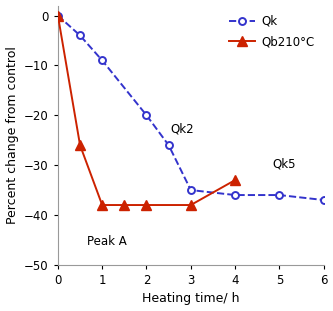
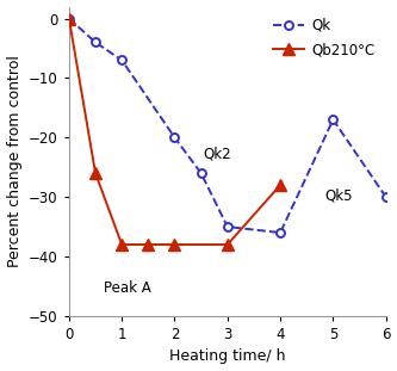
Qk/1: -9 -> -7
Qb210°C/4: -33 -> -28
Qk/5: -36 -> -17
Qk/6: -37 -> -30
